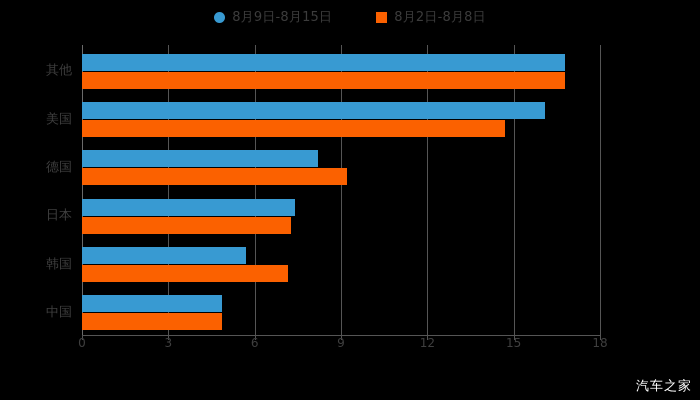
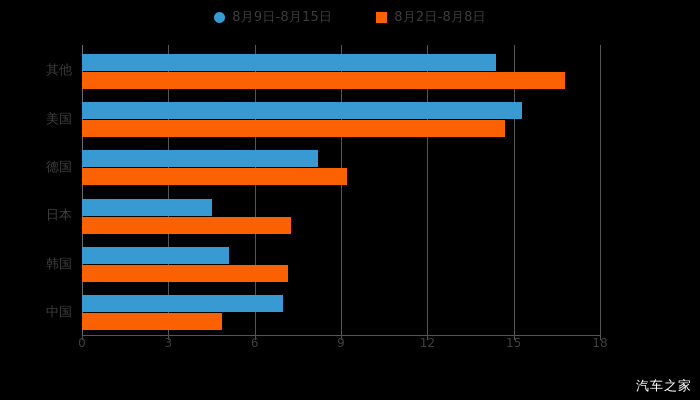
8月9日-8月15日/其他: 16.8 -> 14.4
8月9日-8月15日/美国: 16.1 -> 15.3
8月9日-8月15日/日本: 7.4 -> 4.5
8月9日-8月15日/韩国: 5.7 -> 5.1
8月9日-8月15日/中国: 4.8 -> 7.0
